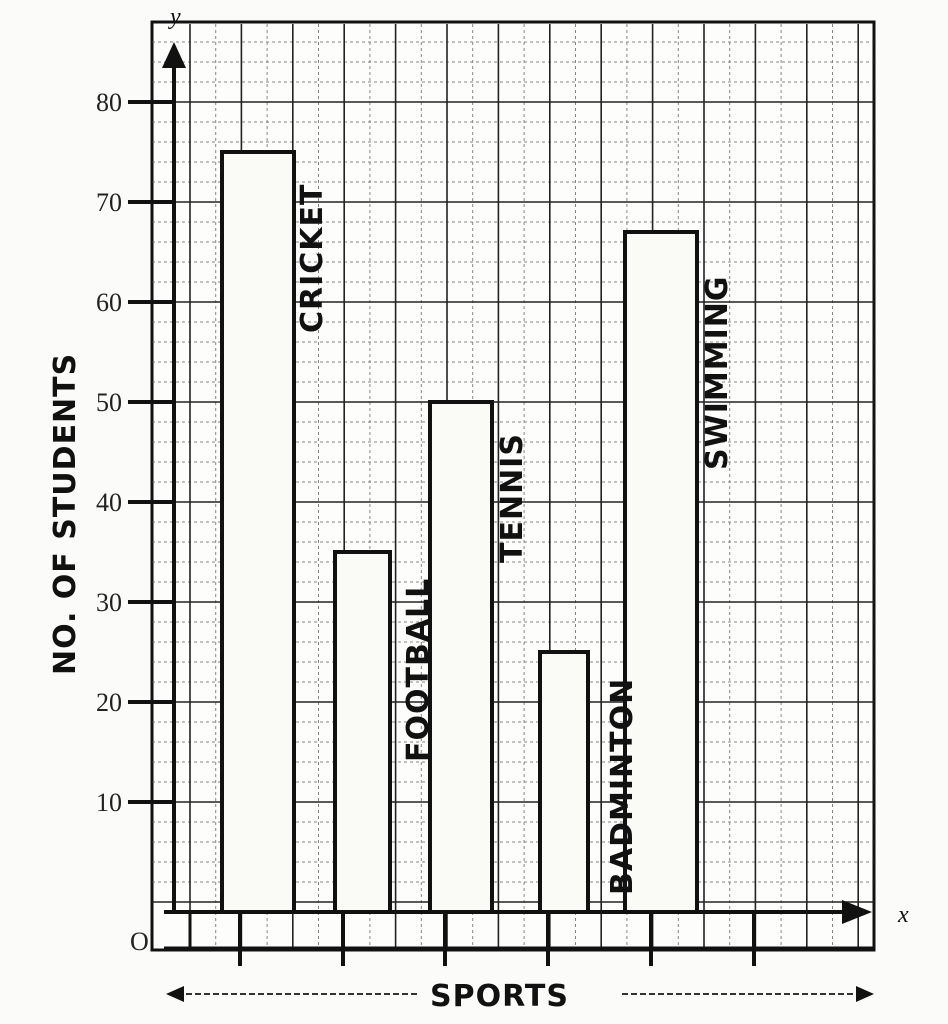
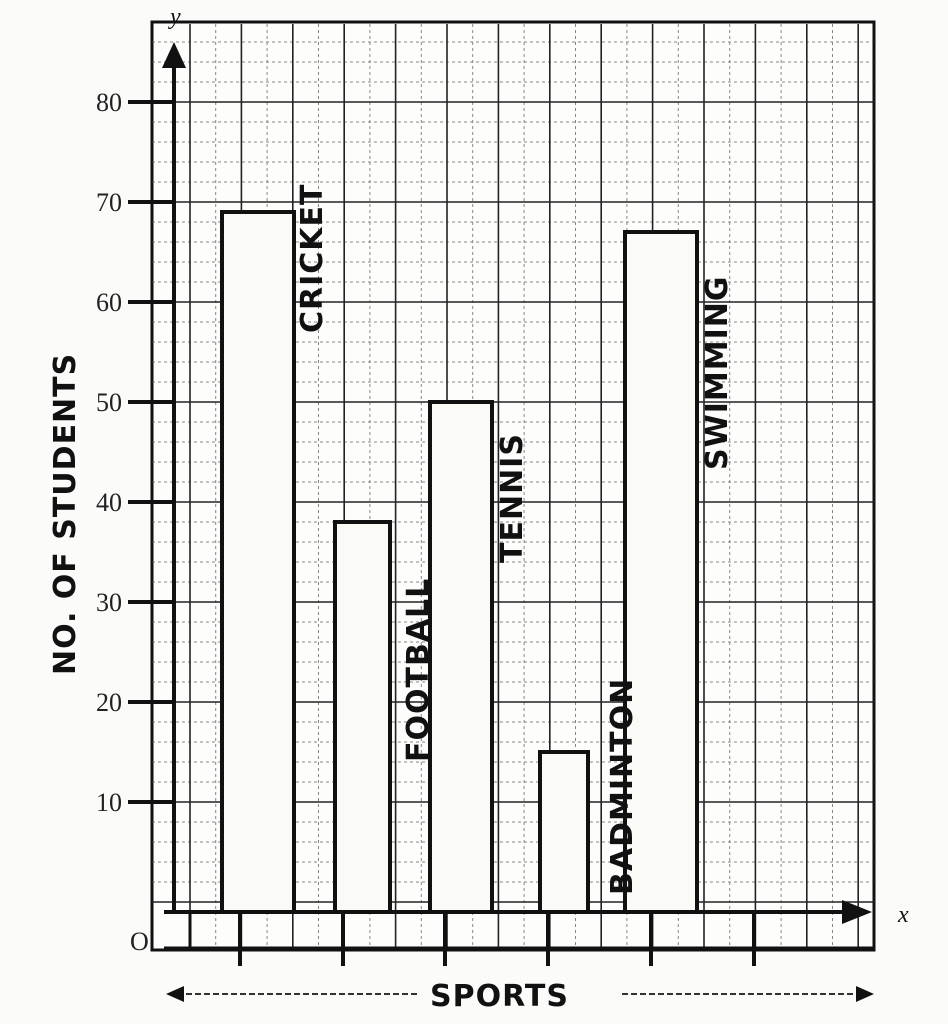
CRICKET: 75 -> 69
FOOTBALL: 35 -> 38
BADMINTON: 25 -> 15
